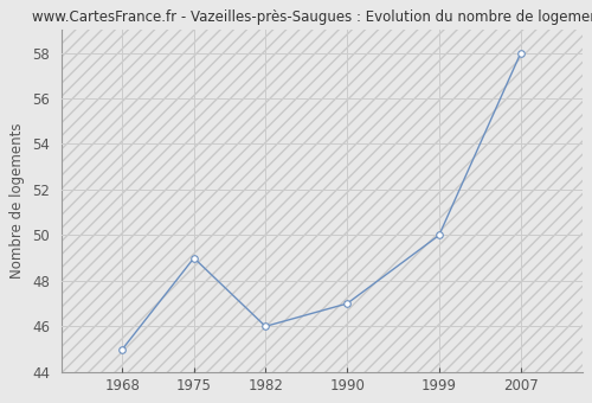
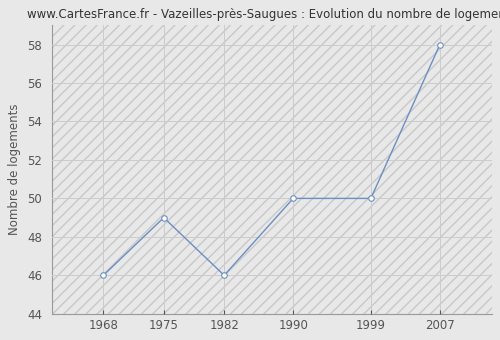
1968: 45 -> 46
1990: 47 -> 50
